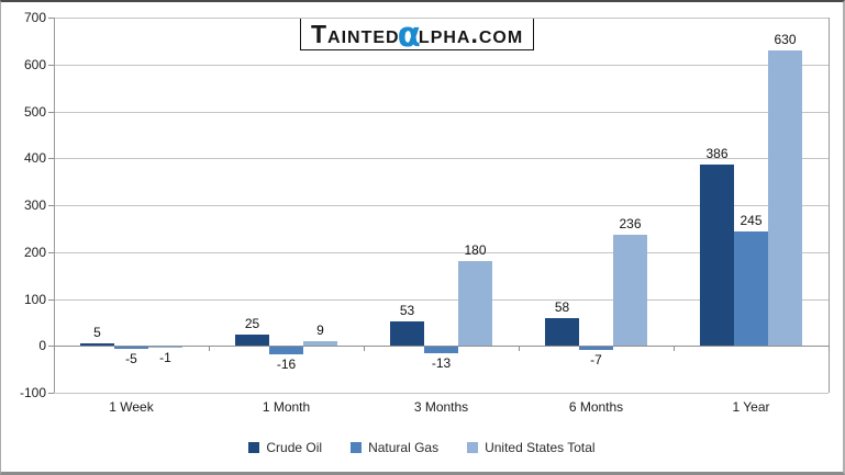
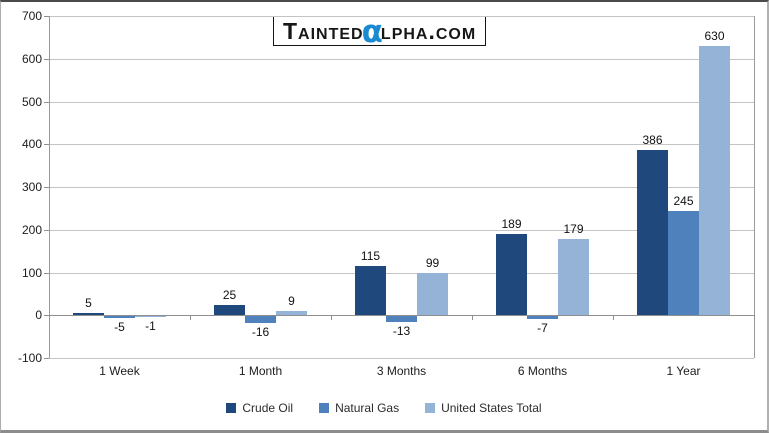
Crude Oil/3 Months: 53 -> 115
United States Total/3 Months: 180 -> 99
Crude Oil/6 Months: 58 -> 189
United States Total/6 Months: 236 -> 179
